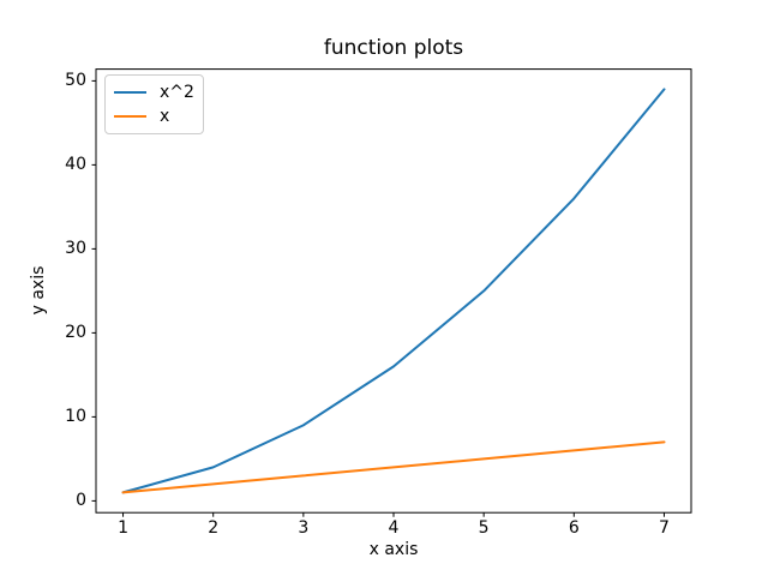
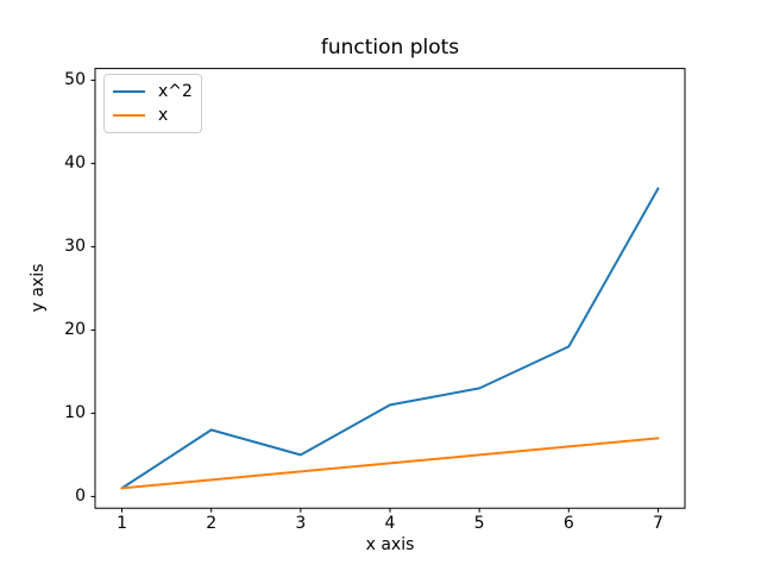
x^2/2: 4 -> 8
x^2/3: 9 -> 5
x^2/4: 16 -> 11
x^2/5: 25 -> 13
x^2/6: 36 -> 18
x^2/7: 49 -> 37
